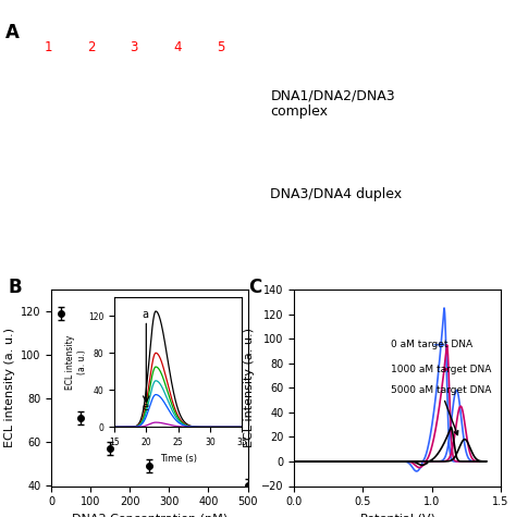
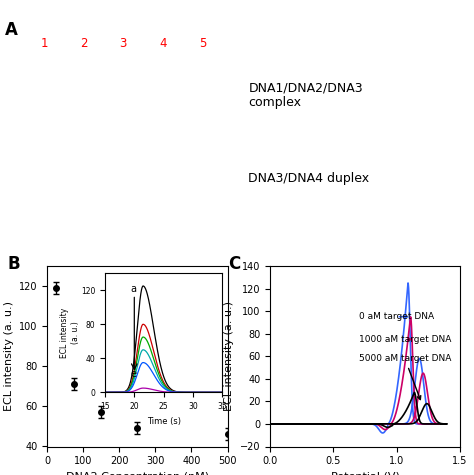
500: 40 -> 46
